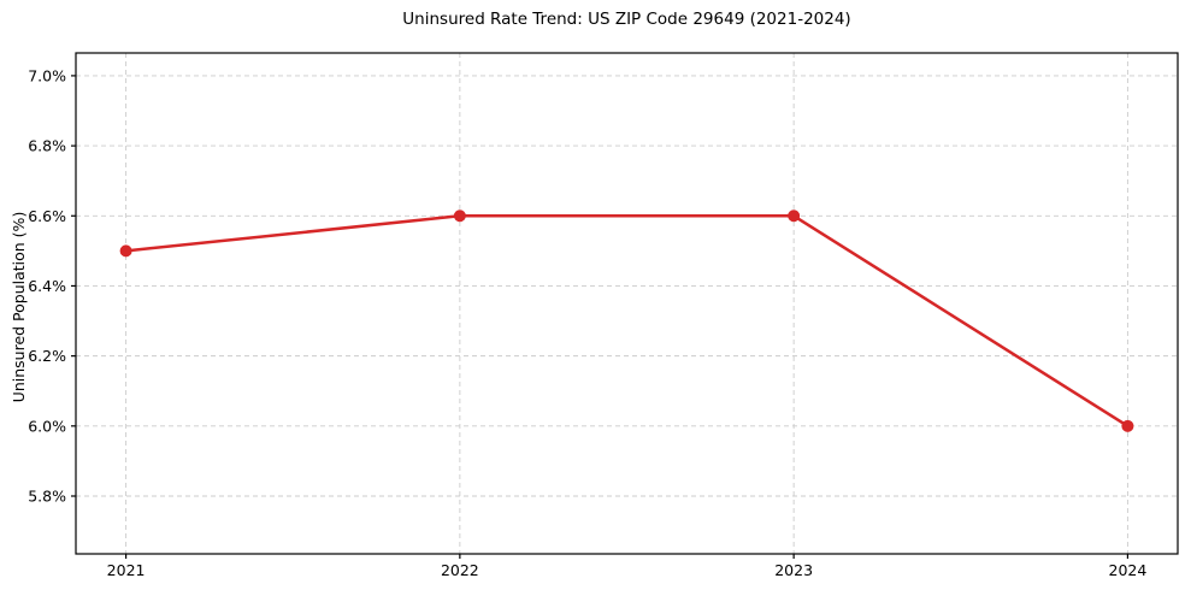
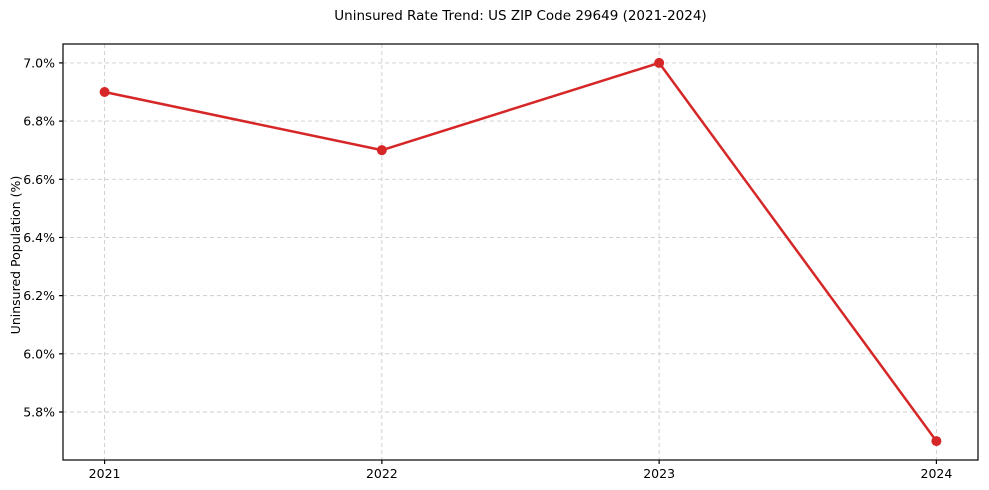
2021: 6.5% -> 6.9%
2022: 6.6% -> 6.7%
2023: 6.6% -> 7.0%
2024: 6.0% -> 5.7%
